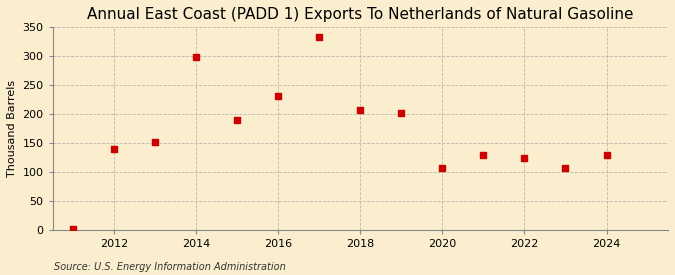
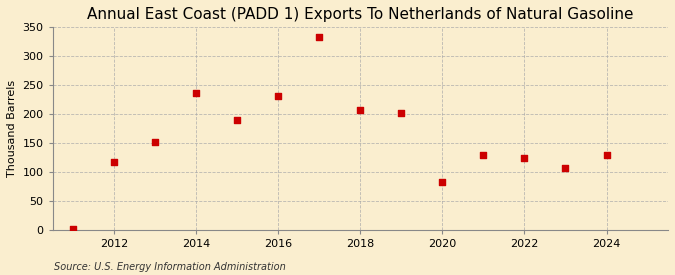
2012: 140 -> 118
2014: 298 -> 236
2020: 106 -> 83
